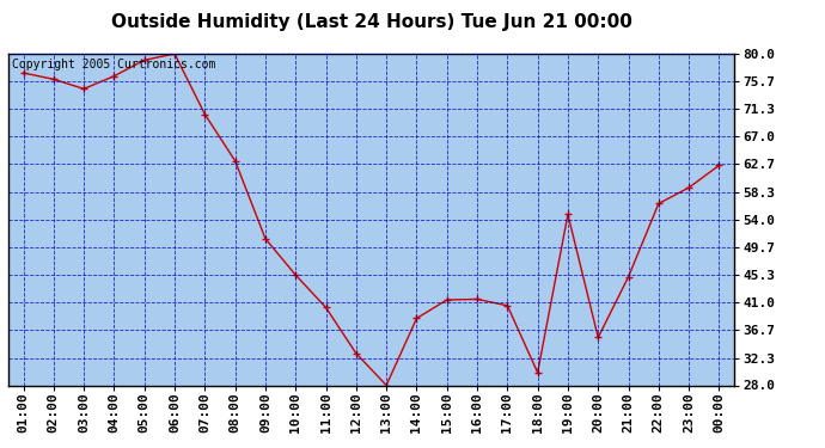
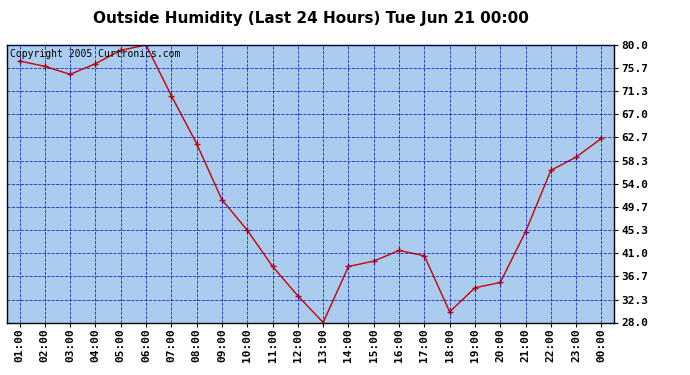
08:00: 63.2 -> 61.5
11:00: 40.2 -> 38.5
15:00: 41.4 -> 39.5
19:00: 54.8 -> 34.5
